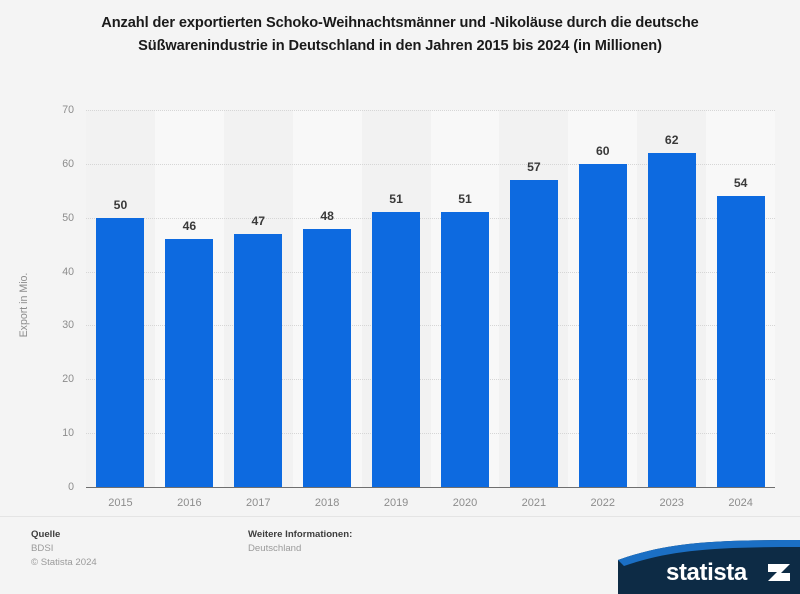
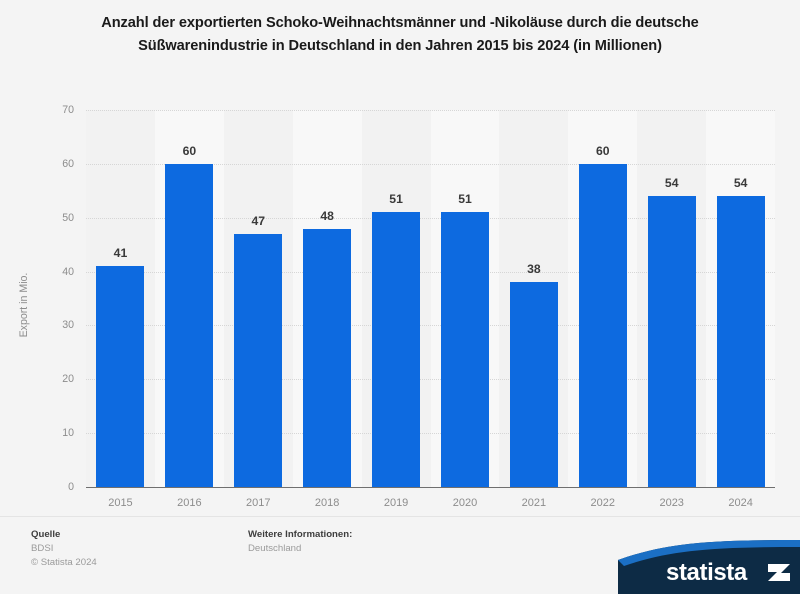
2015: 50 -> 41
2016: 46 -> 60
2021: 57 -> 38
2023: 62 -> 54
